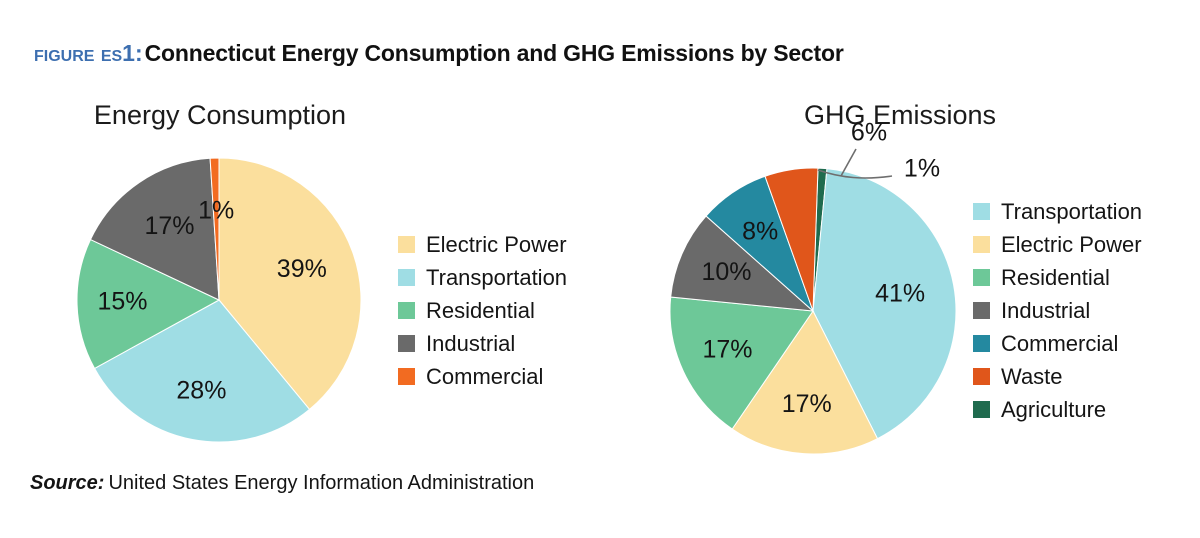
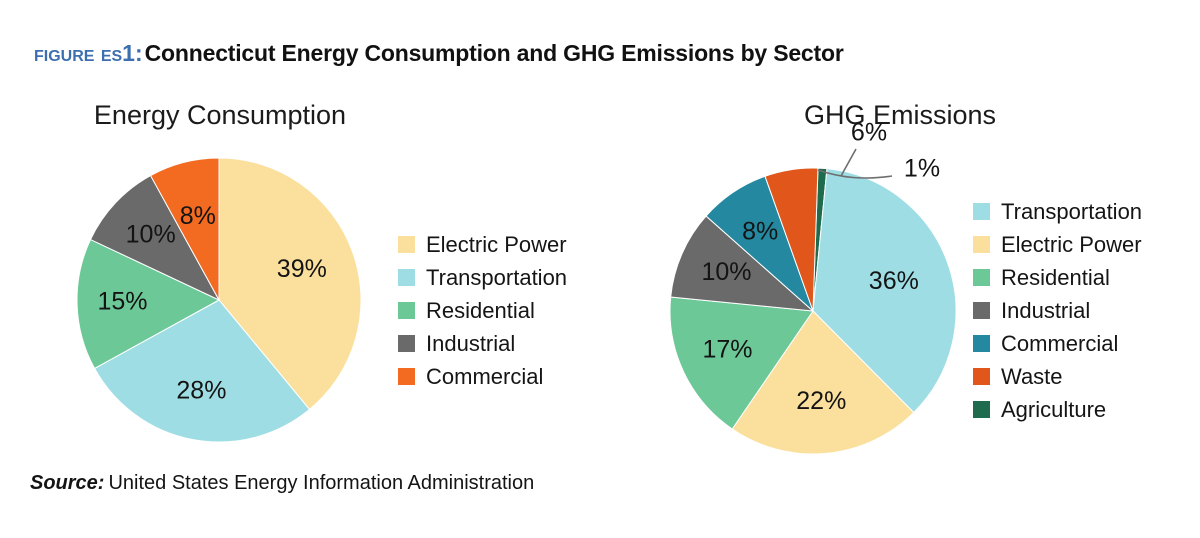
Energy Consumption/Industrial: 17% -> 10%
Energy Consumption/Commercial: 1% -> 8%
GHG Emissions/Transportation: 41% -> 36%
GHG Emissions/Electric Power: 17% -> 22%
